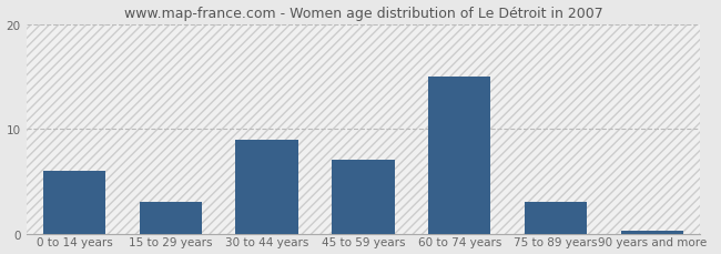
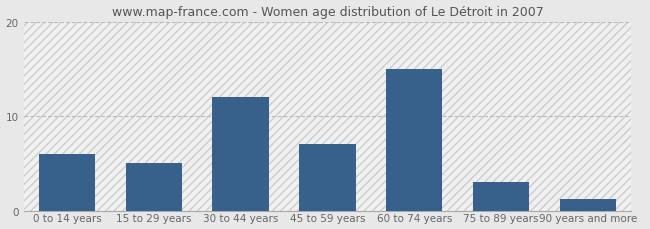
15 to 29 years: 3.0 -> 5.0
30 to 44 years: 9.0 -> 12.0
90 years and more: 0.3 -> 1.2
